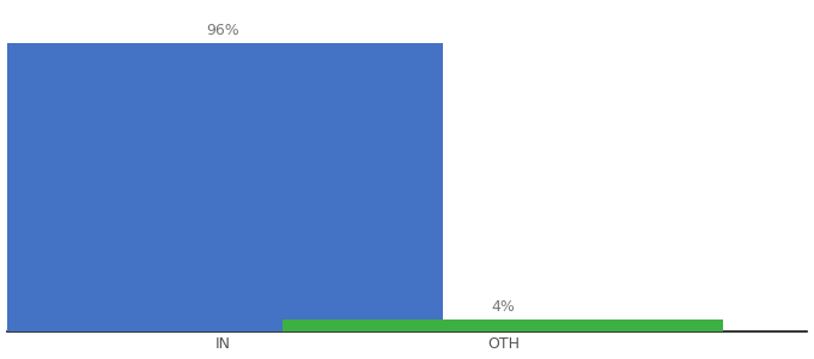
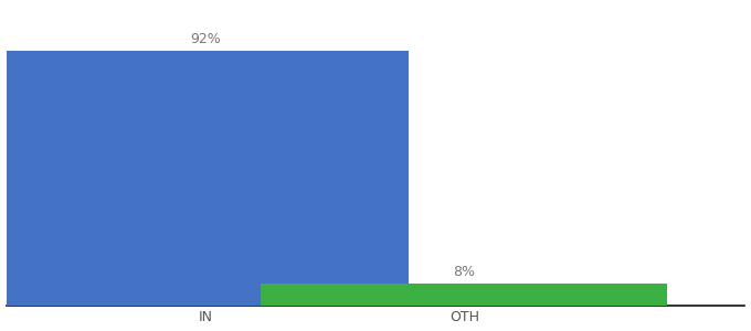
IN: 96% -> 92%
OTH: 4% -> 8%
